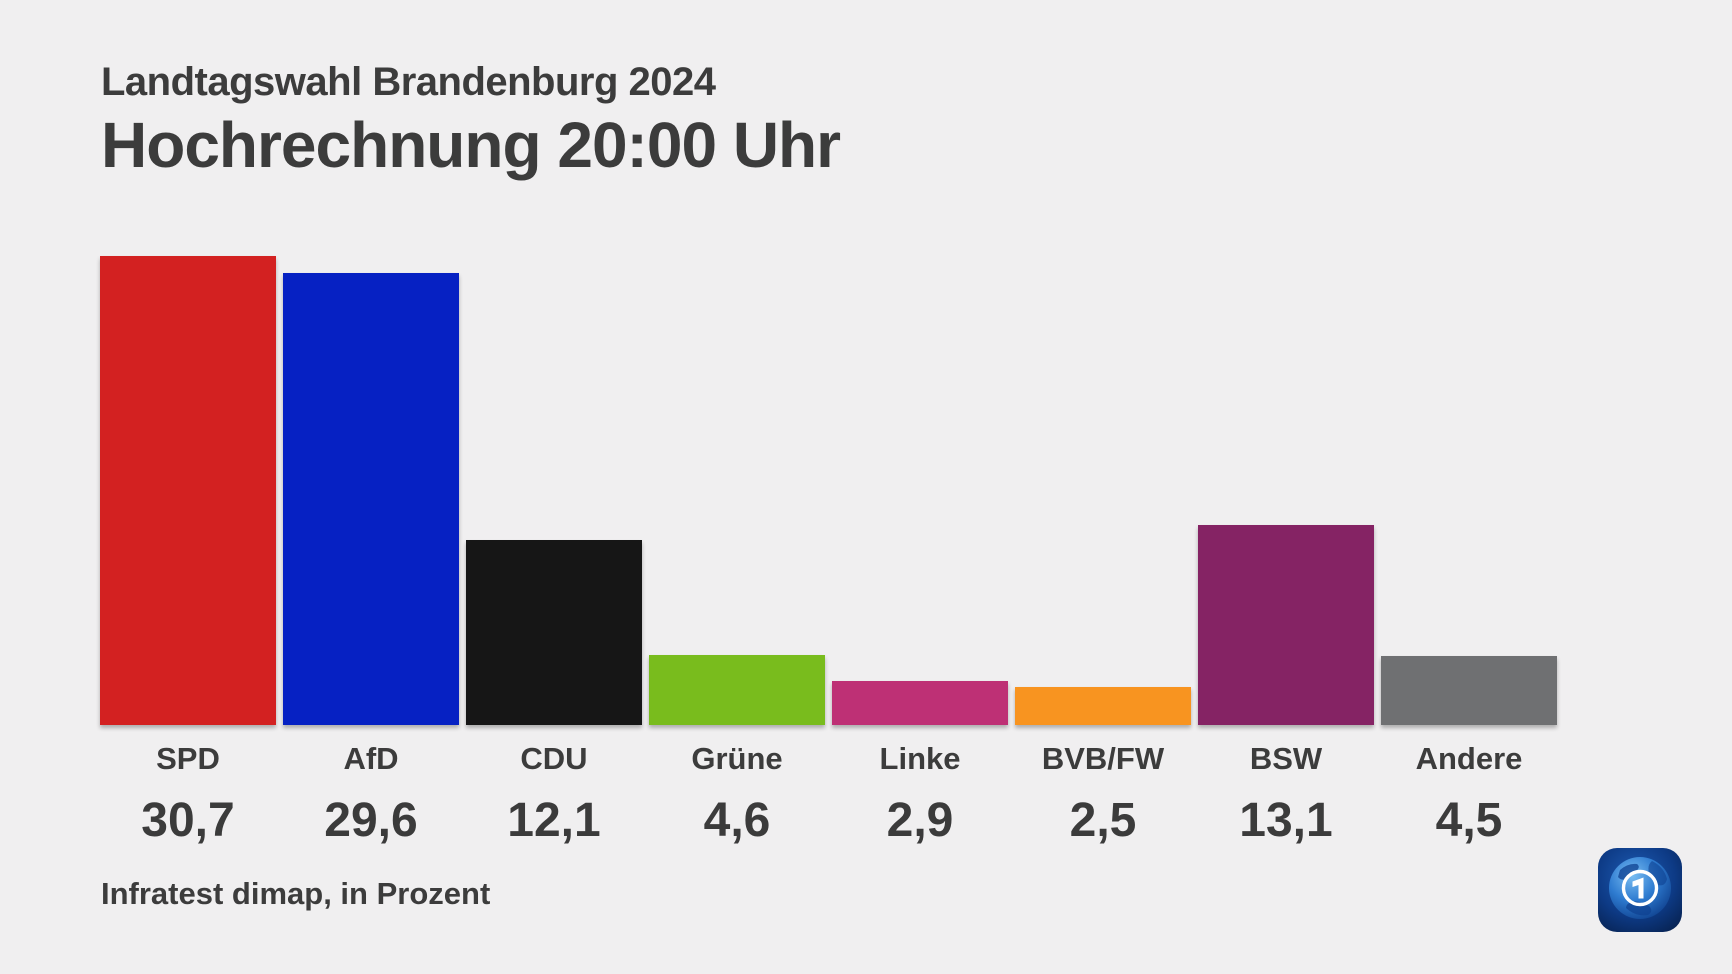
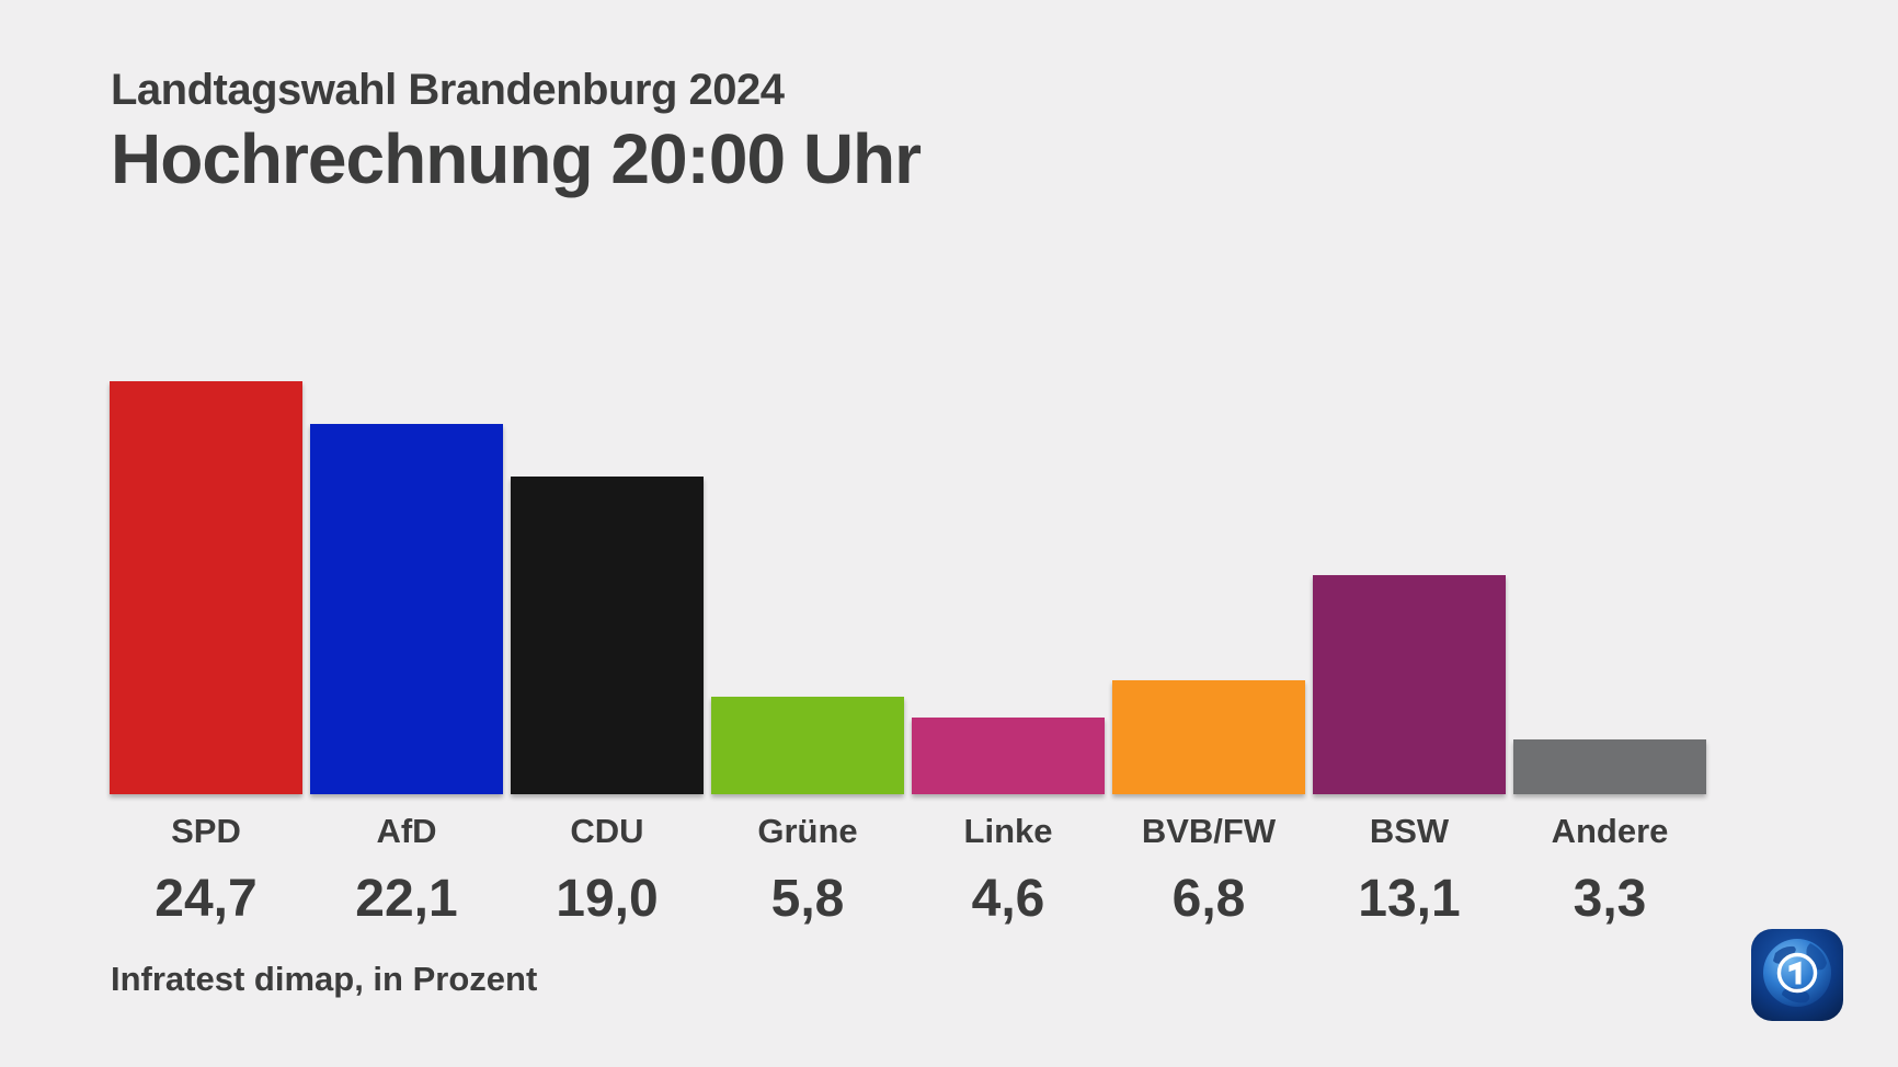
SPD: 30,7 -> 24,7
AfD: 29,6 -> 22,1
CDU: 12,1 -> 19,0
Grüne: 4,6 -> 5,8
Linke: 2,9 -> 4,6
BVB/FW: 2,5 -> 6,8
Andere: 4,5 -> 3,3
